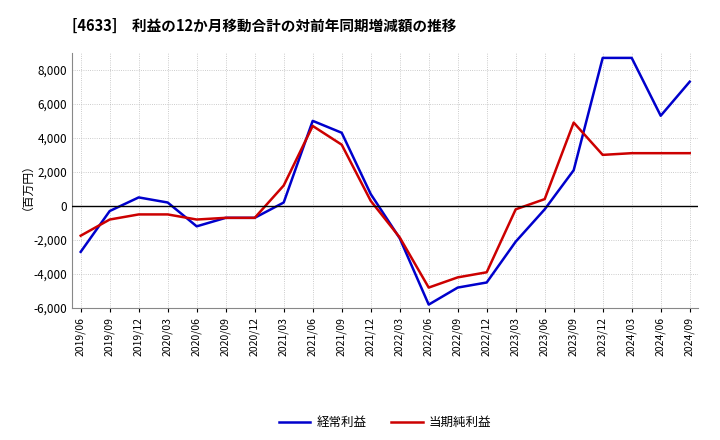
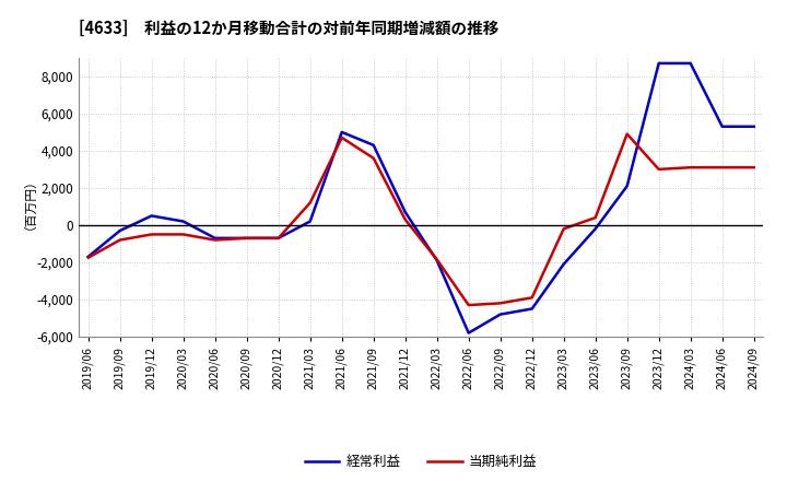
経常利益/2019/06: -2,700 -> -1,700
経常利益/2020/06: -1,200 -> -700
当期純利益/2022/06: -4,800 -> -4,300
経常利益/2024/09: 7,300 -> 5,300
